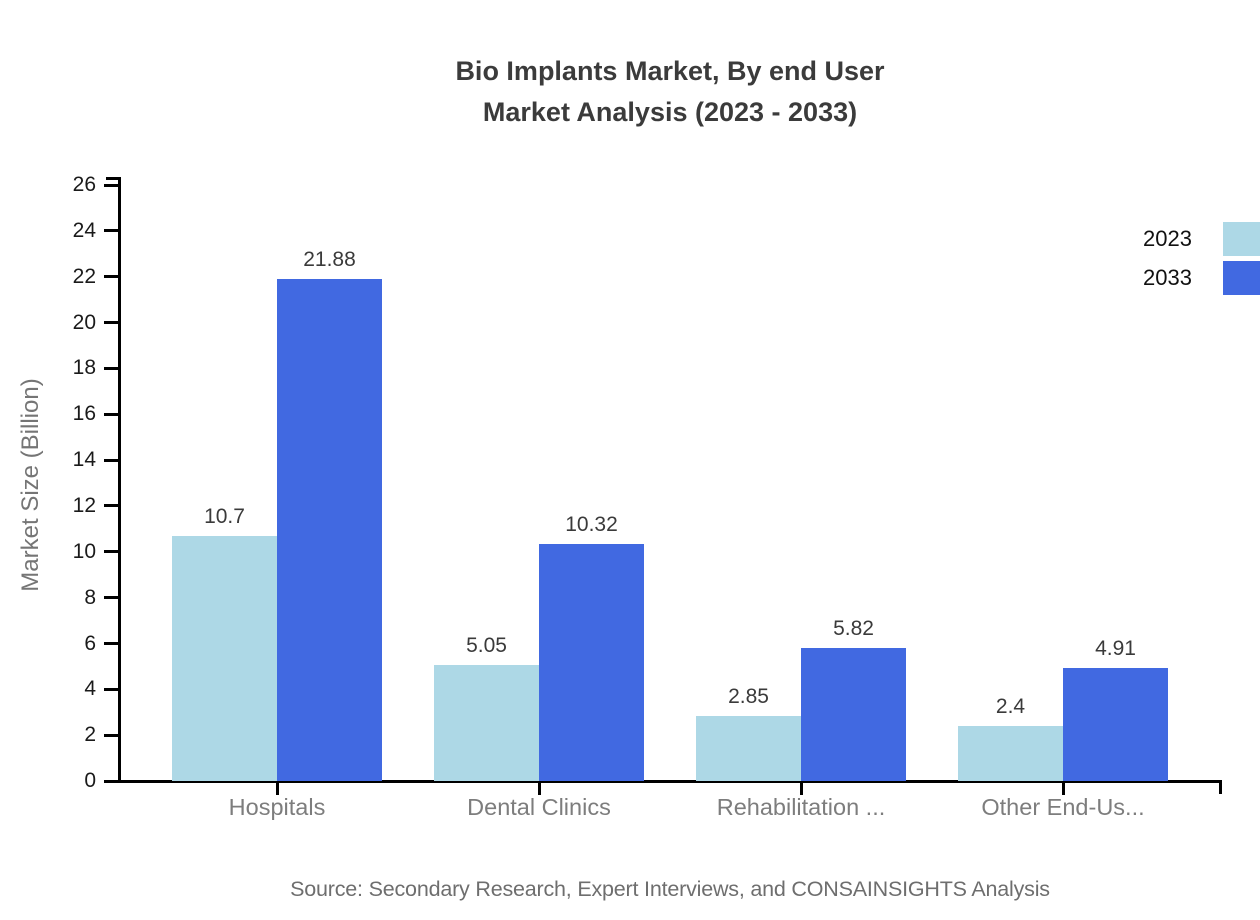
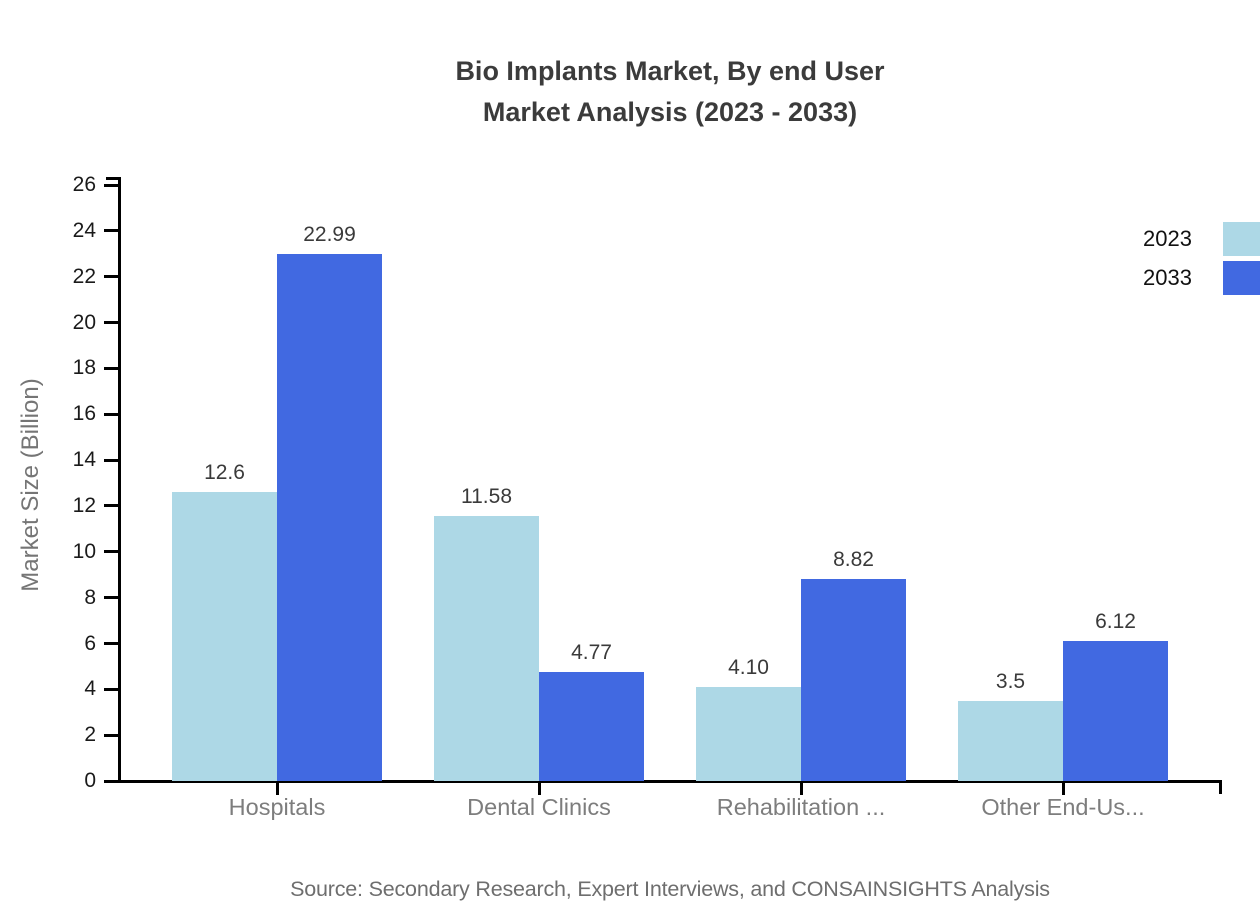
2023/Hospitals: 10.7 -> 12.6
2033/Hospitals: 21.88 -> 22.99
2023/Dental Clinics: 5.05 -> 11.58
2033/Dental Clinics: 10.32 -> 4.77
2023/Rehabilitation ...: 2.85 -> 4.10
2033/Rehabilitation ...: 5.82 -> 8.82
2023/Other End-Us...: 2.4 -> 3.5
2033/Other End-Us...: 4.91 -> 6.12
